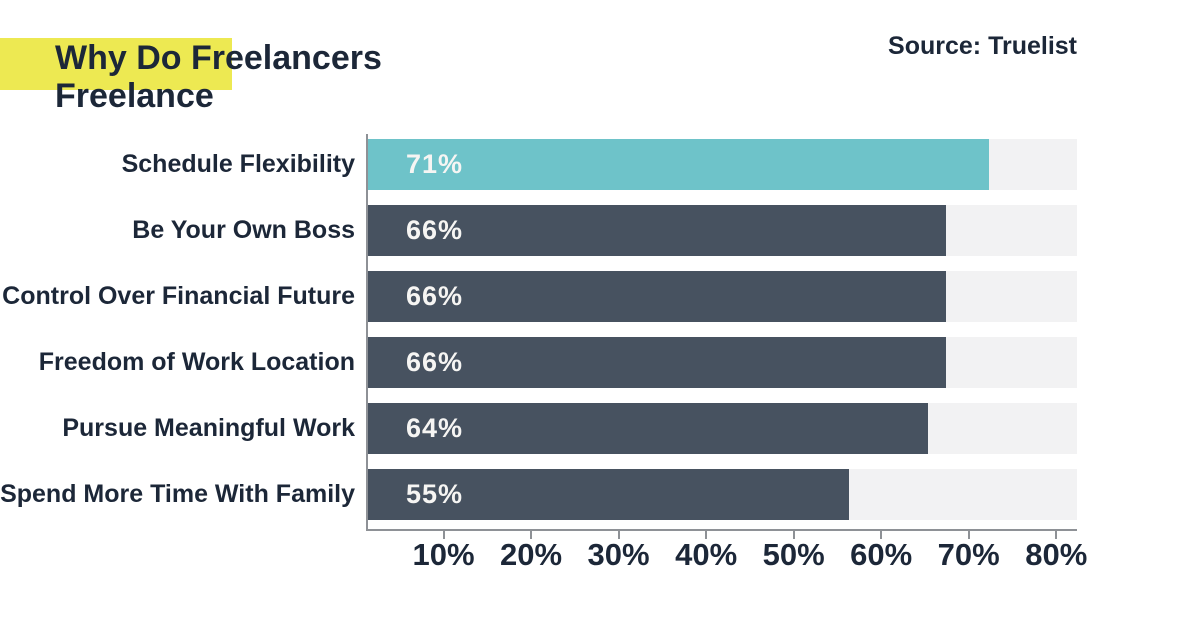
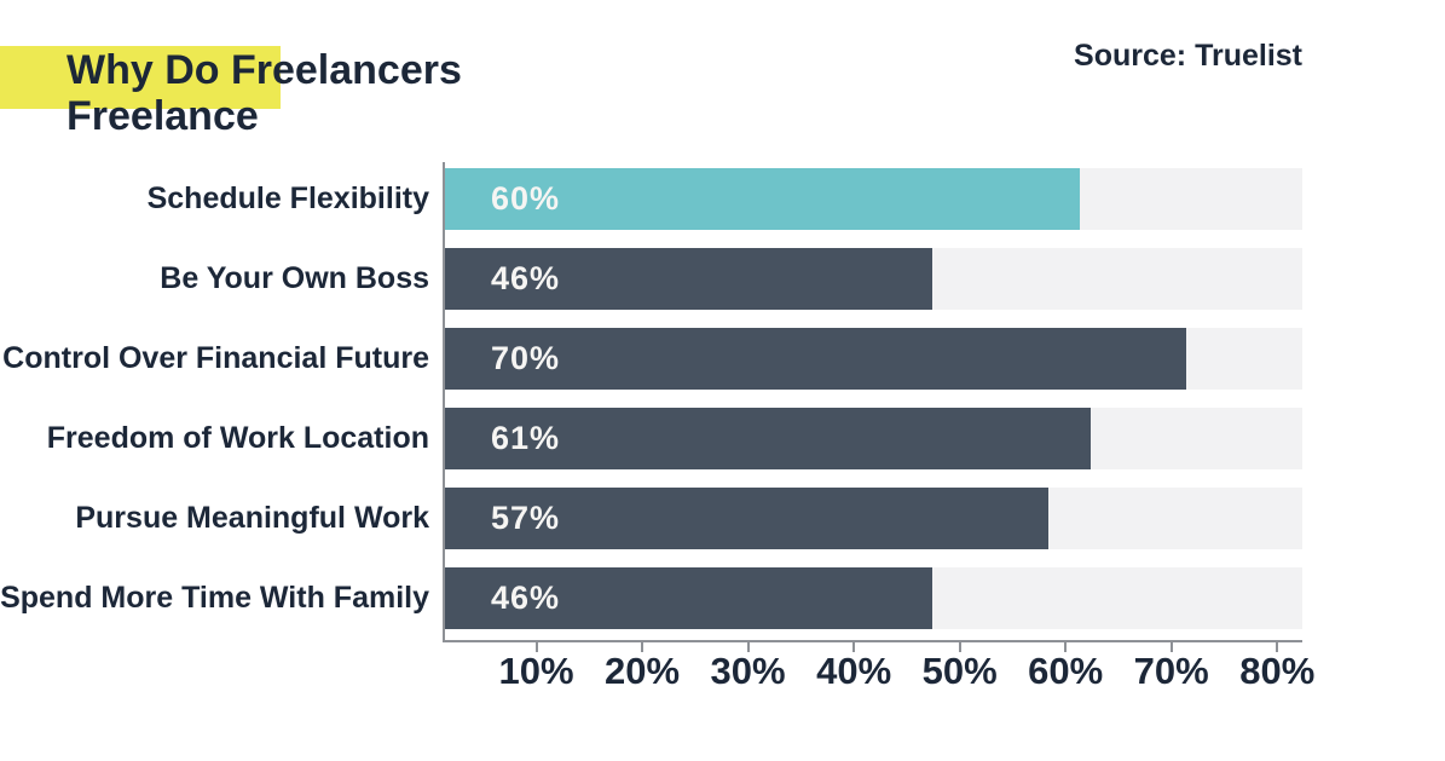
Schedule Flexibility: 71% -> 60%
Be Your Own Boss: 66% -> 46%
Control Over Financial Future: 66% -> 70%
Freedom of Work Location: 66% -> 61%
Pursue Meaningful Work: 64% -> 57%
Spend More Time With Family: 55% -> 46%
